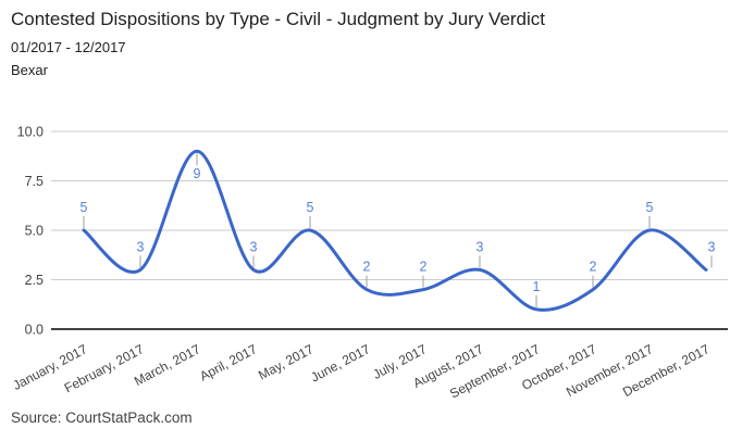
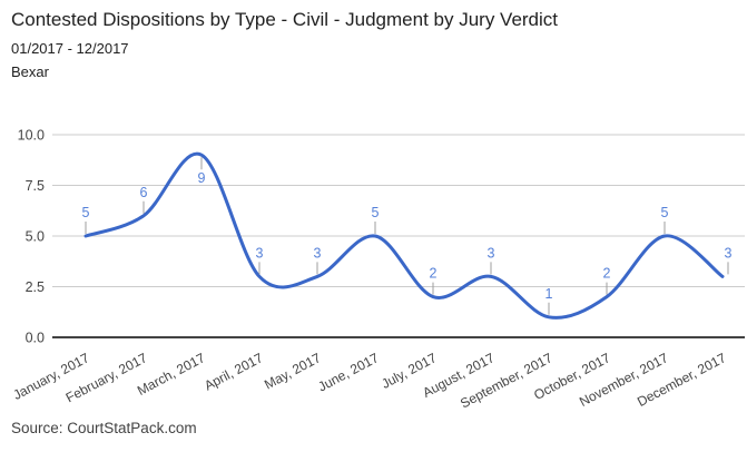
February, 2017: 3 -> 6
May, 2017: 5 -> 3
June, 2017: 2 -> 5
